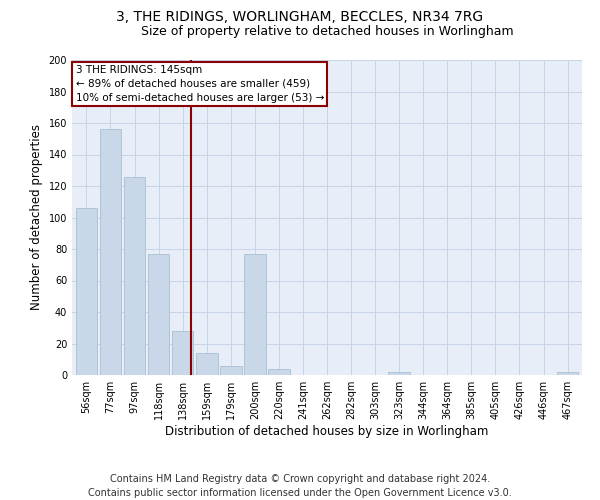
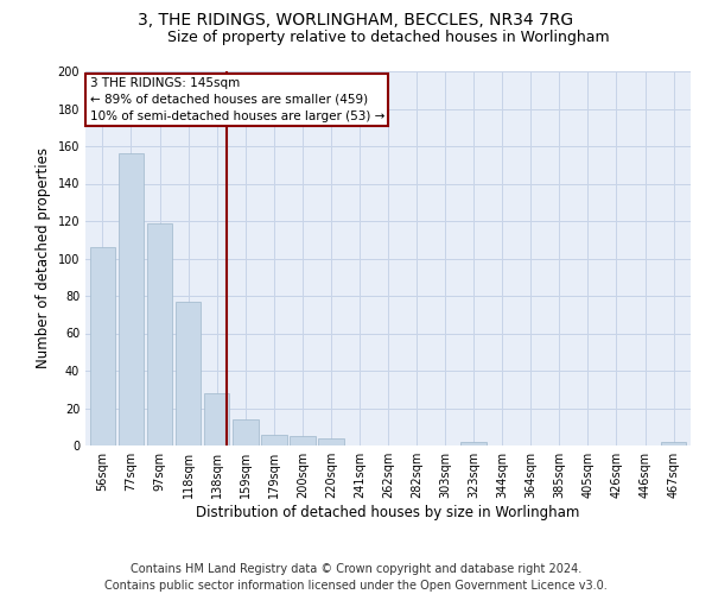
97sqm: 126 -> 119
200sqm: 77 -> 5
